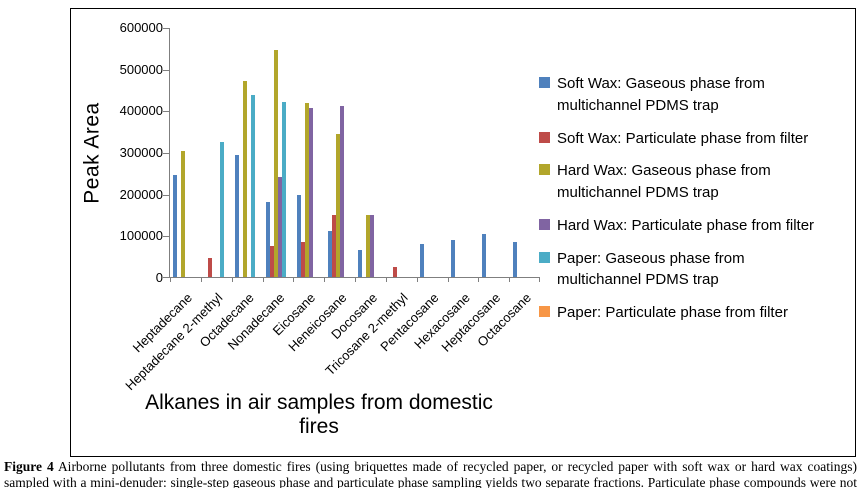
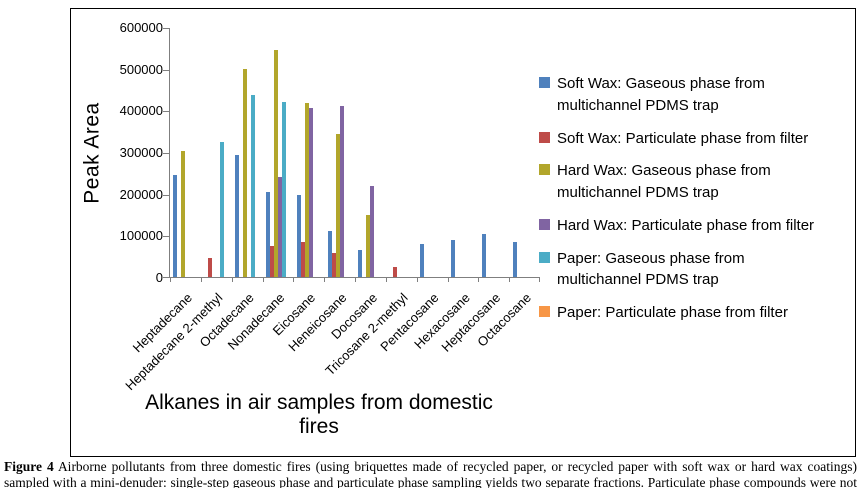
Hard Wax: Gaseous phase from multichannel PDMS trap/Octadecane: 470000 -> 500000
Soft Wax: Gaseous phase from multichannel PDMS trap/Nonadecane: 180000 -> 200000
Soft Wax: Particulate phase from filter/Heneicosane: 150000 -> 60000
Hard Wax: Particulate phase from filter/Docosane: 150000 -> 220000
